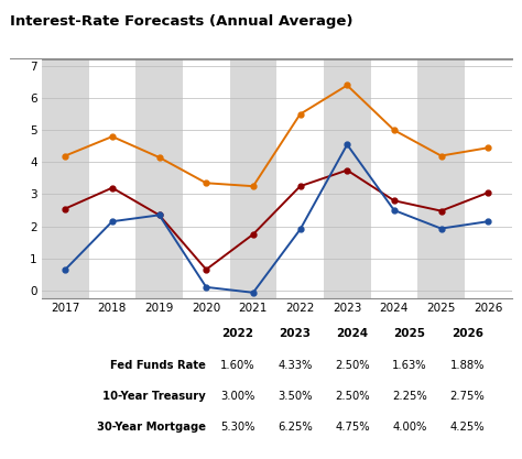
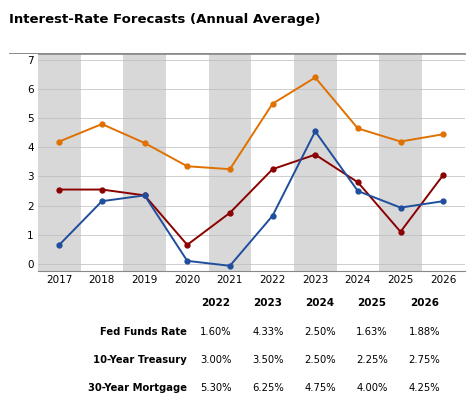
10-Year Treasury/2018: 3.20 -> 2.55
Fed Funds Rate/2022: 1.90 -> 1.65
30-Year Mortgage/2024: 5.00 -> 4.65
10-Year Treasury/2025: 2.48 -> 1.10
